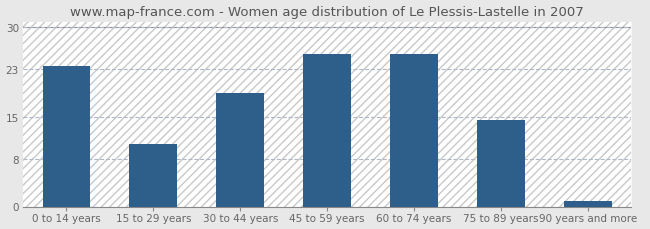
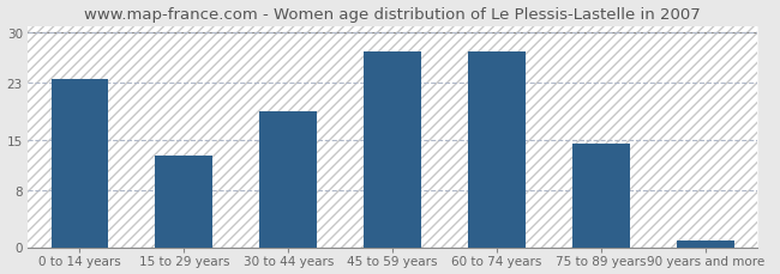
15 to 29 years: 10.5 -> 12.8
45 to 59 years: 25.5 -> 27.4
60 to 74 years: 25.5 -> 27.4
